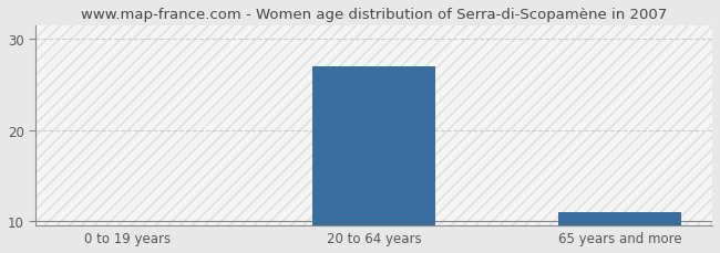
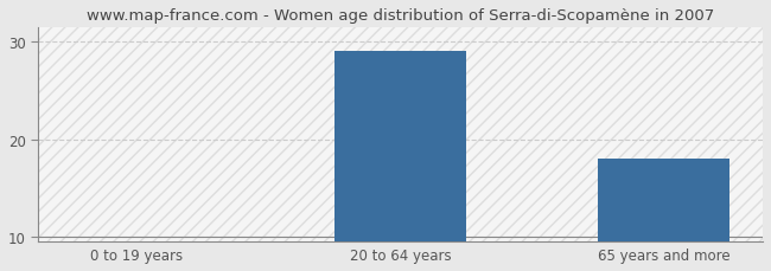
20 to 64 years: 27 -> 29
65 years and more: 11 -> 18
